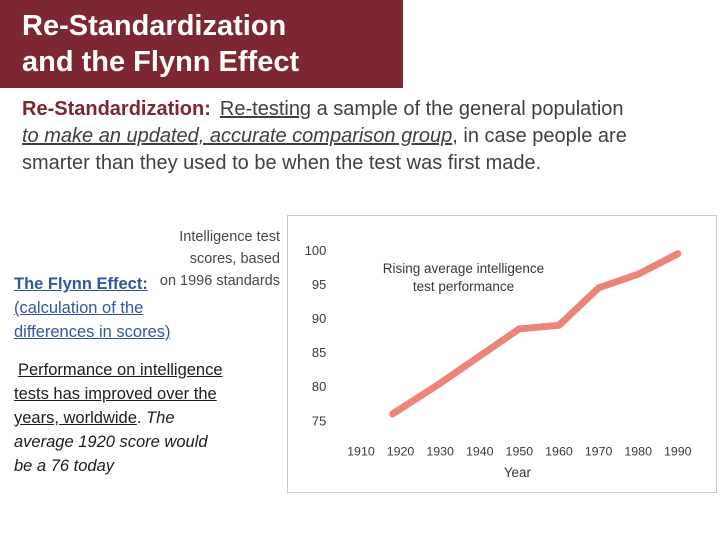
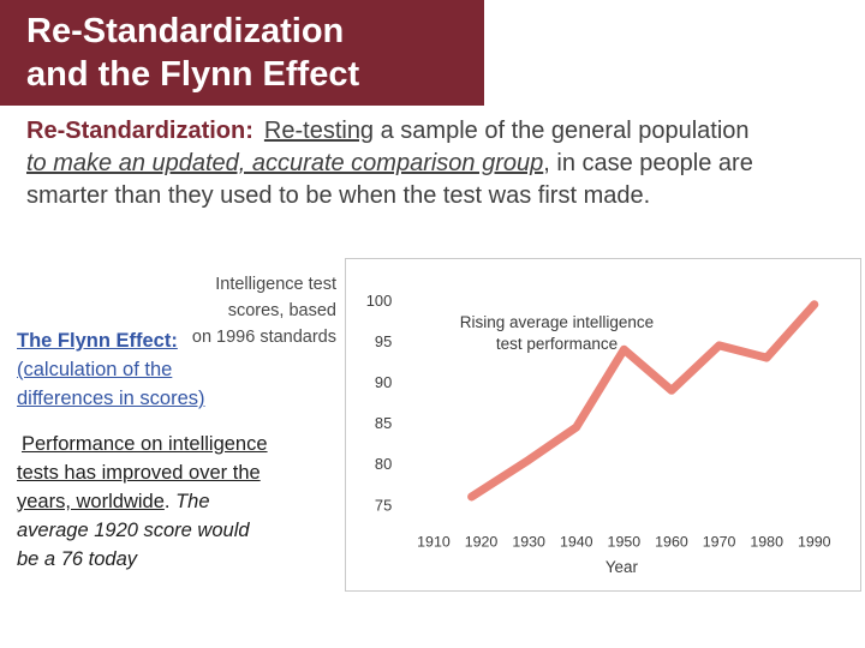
1950: 88 -> 94
1980: 96 -> 93
